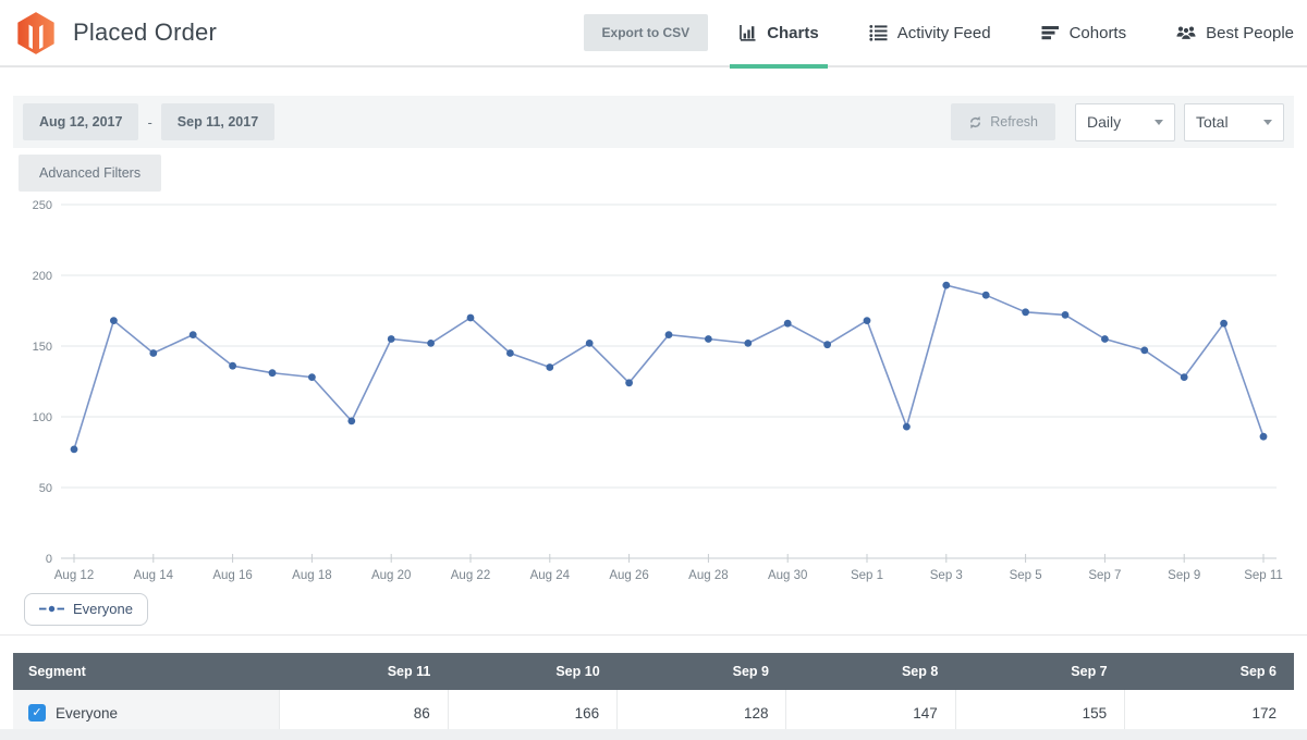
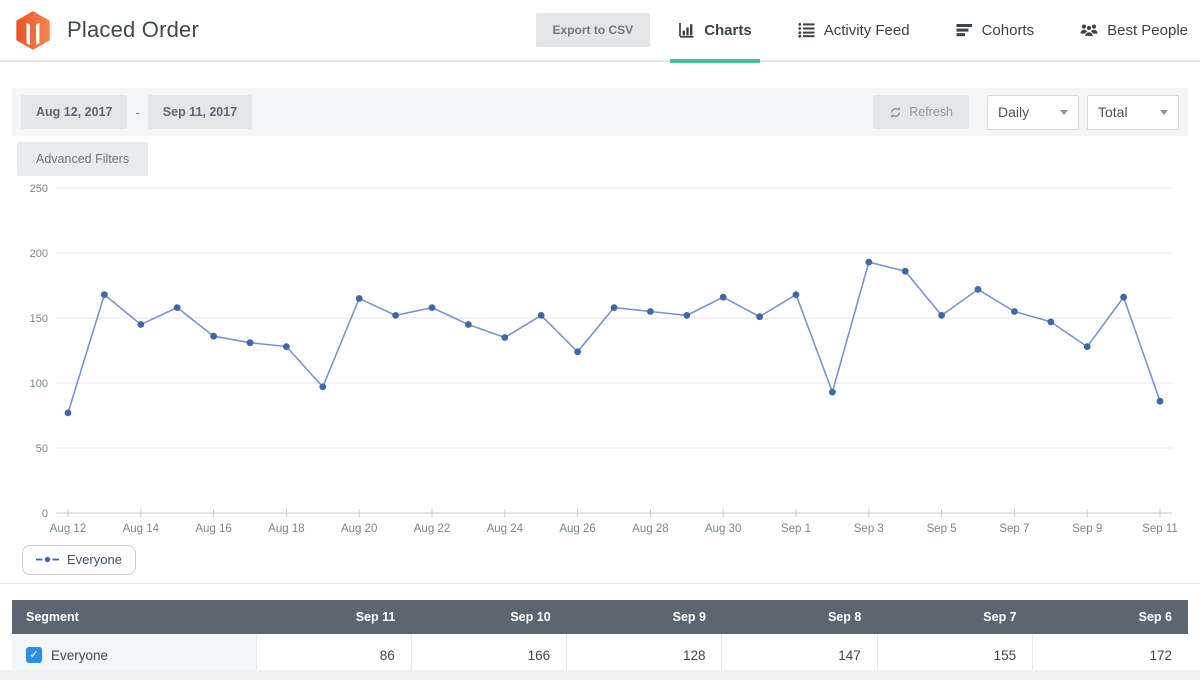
Aug 20: 155 -> 165
Aug 22: 170 -> 158
Sep 5: 174 -> 152
